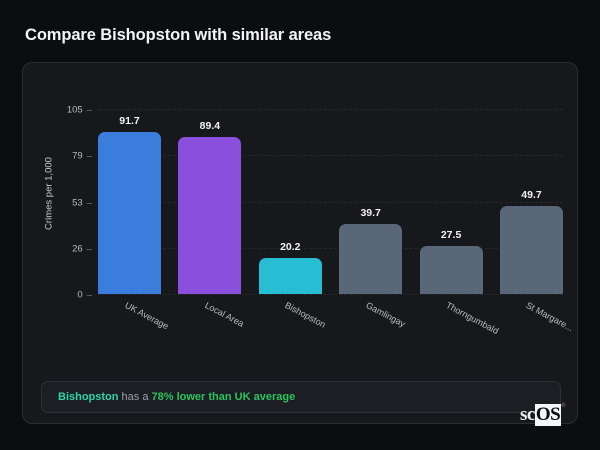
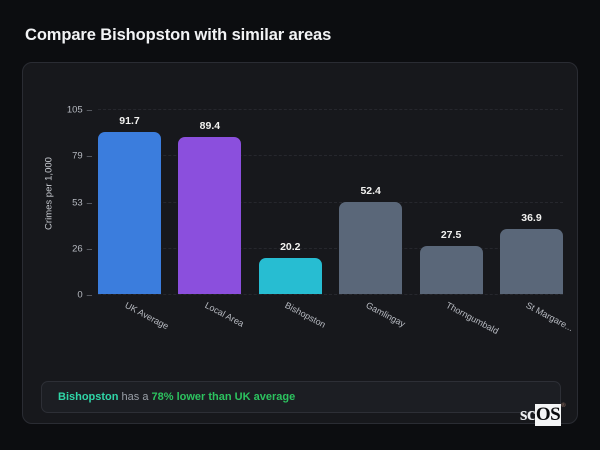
Gamlingay: 39.7 -> 52.4
St Margare...: 49.7 -> 36.9
